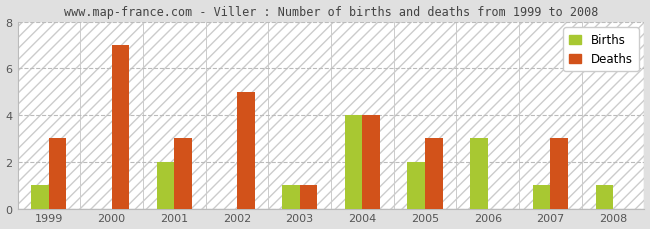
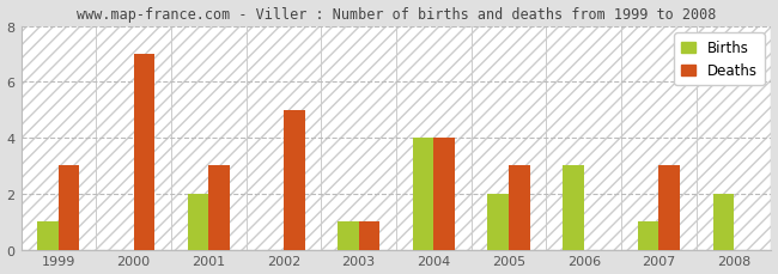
Births/2008: 1 -> 2
